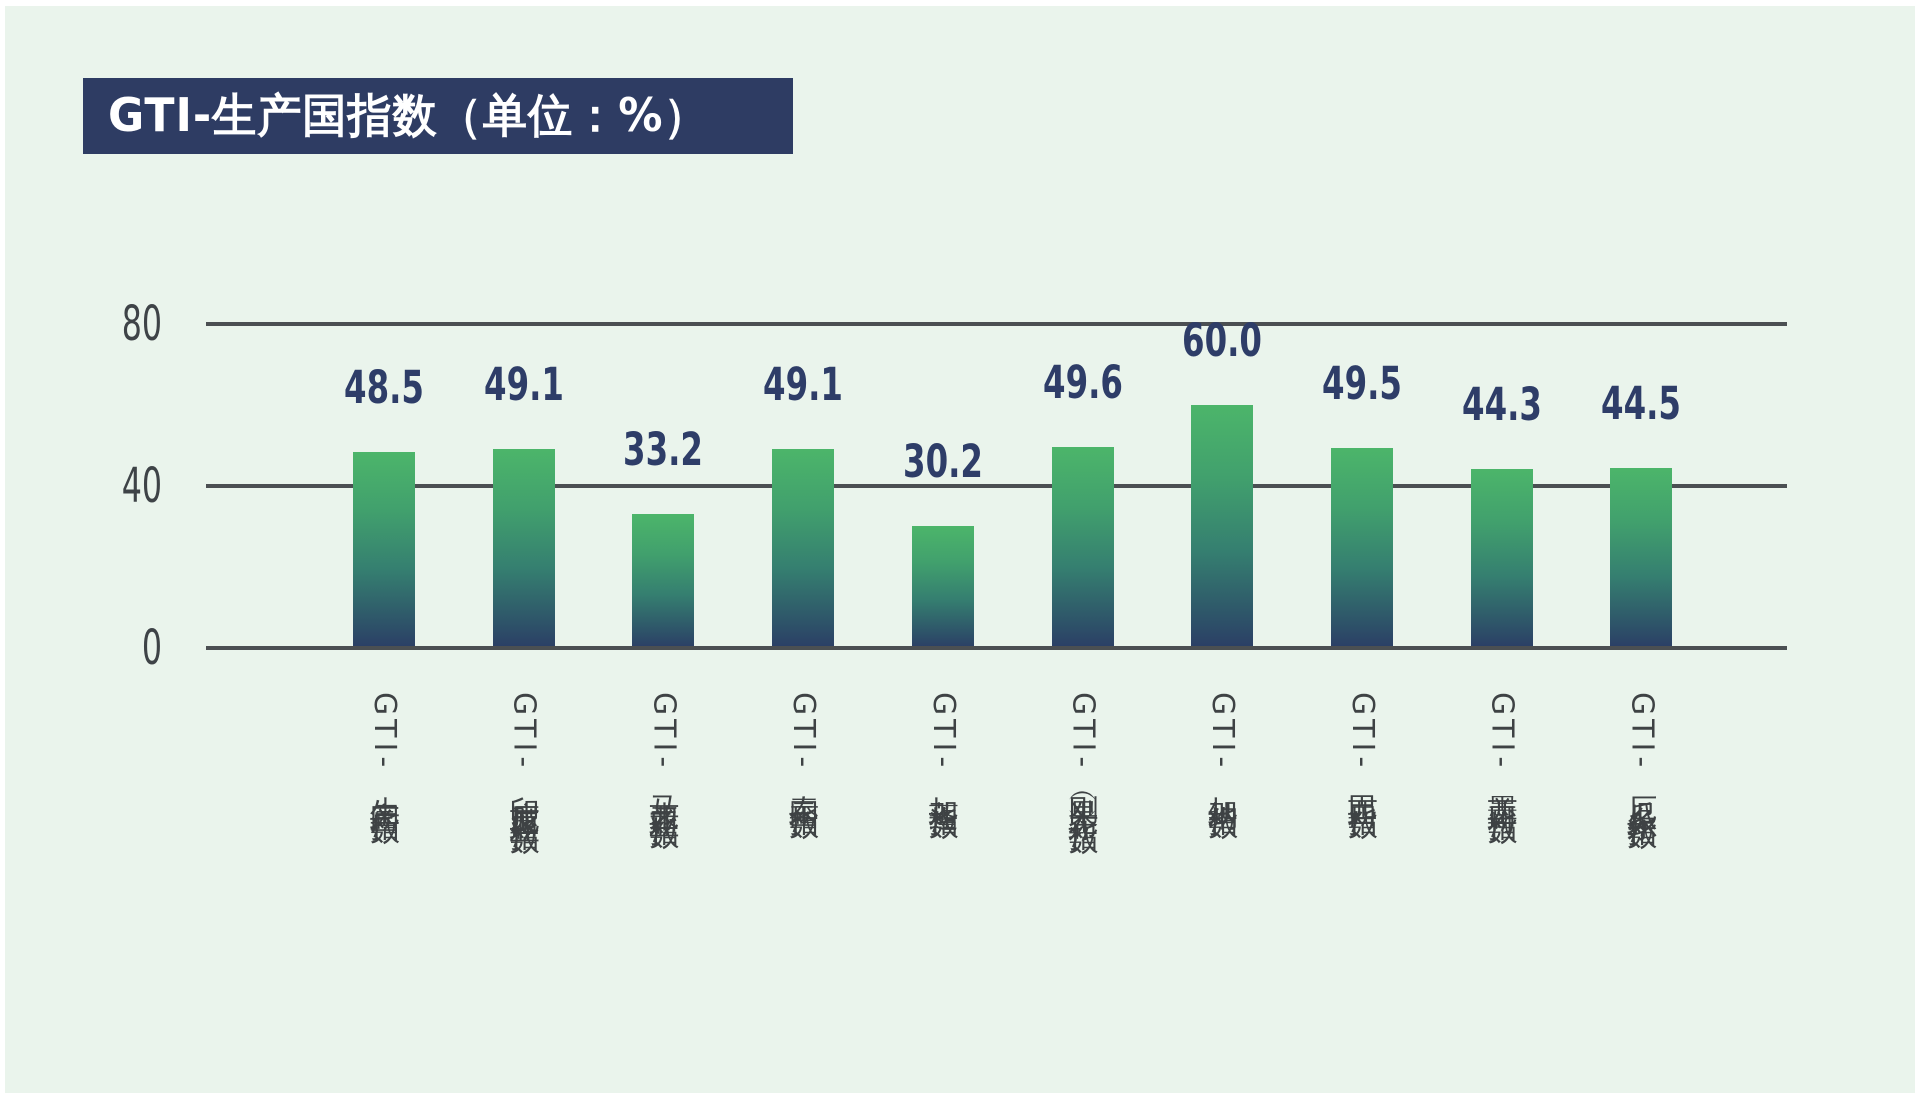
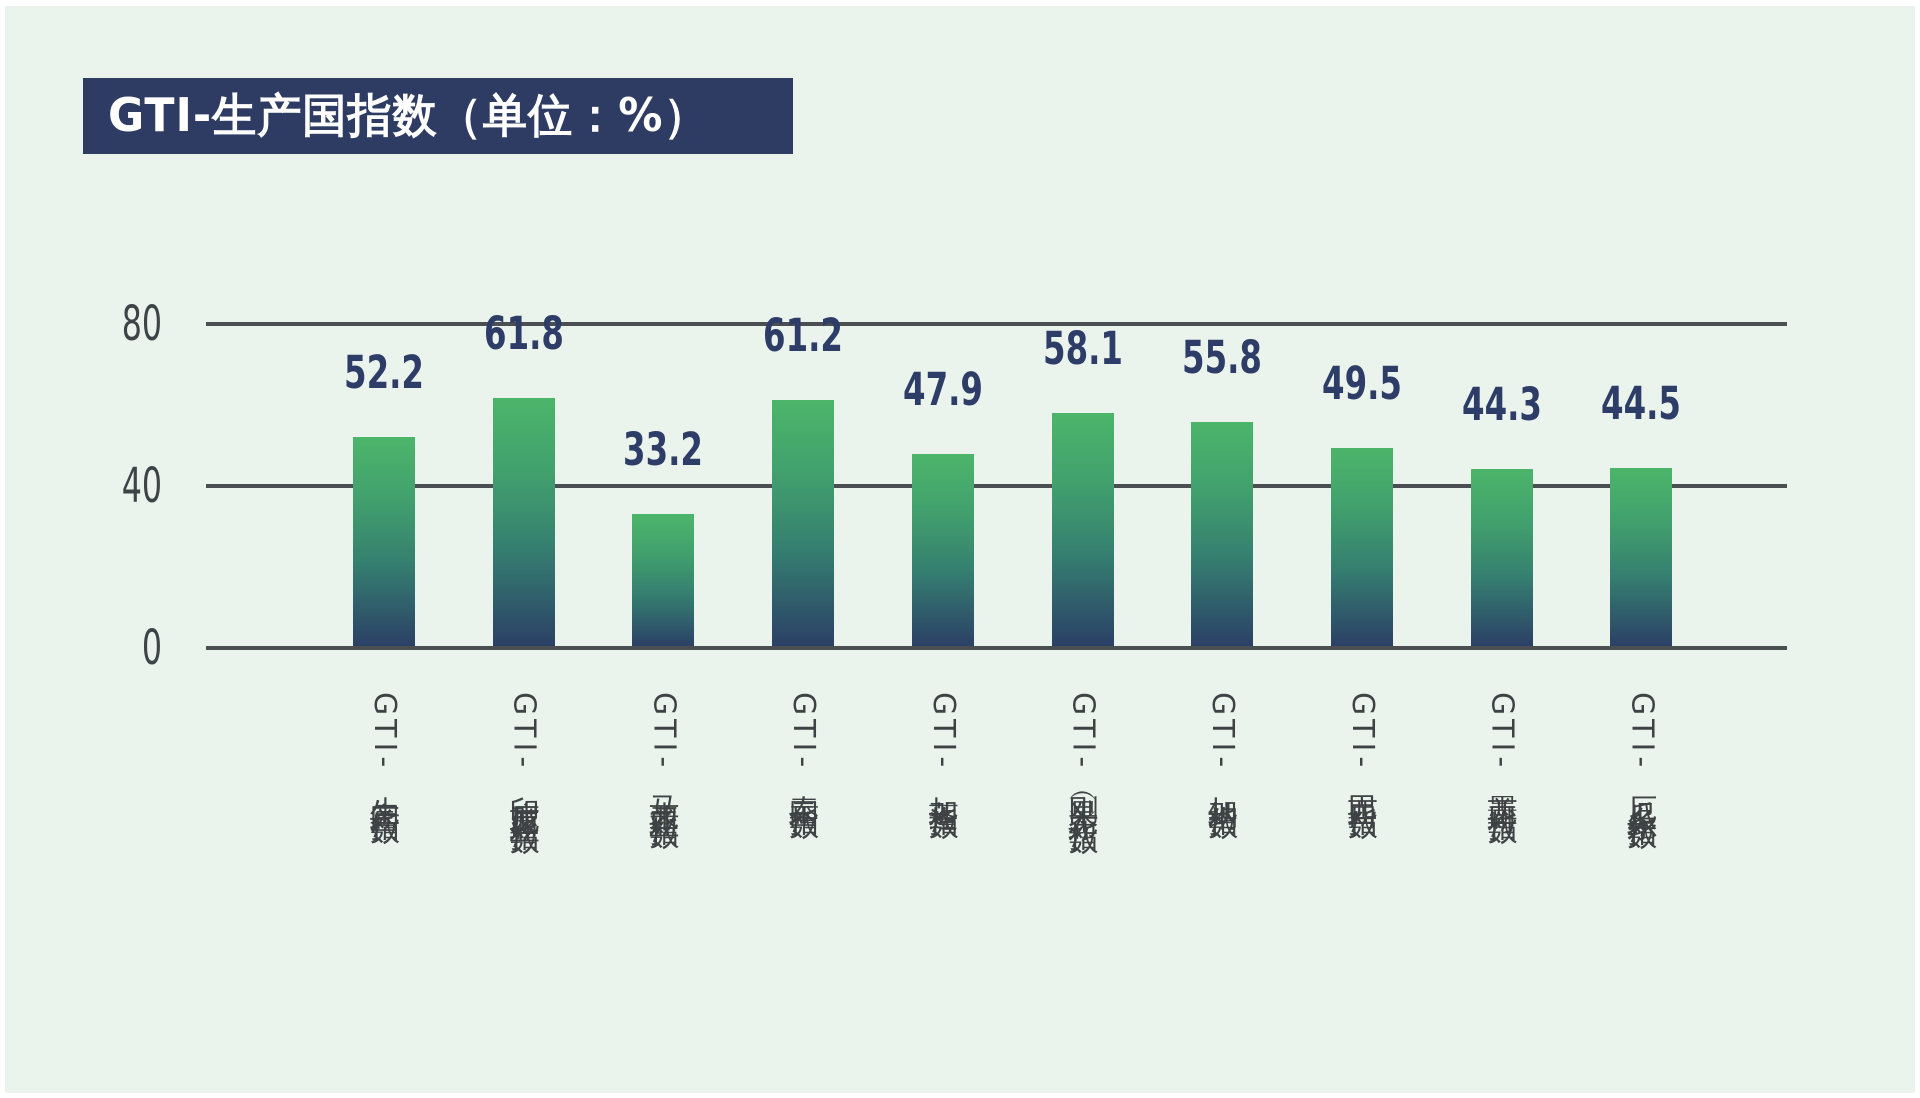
GTI-生产国指数: 48.5 -> 52.2
GTI-印度尼西亚指数: 49.1 -> 61.8
GTI-泰国指数: 49.1 -> 61.2
GTI-加蓬指数: 30.2 -> 47.9
GTI-刚果（布）指数: 49.6 -> 58.1
GTI-加纳指数: 60.0 -> 55.8
